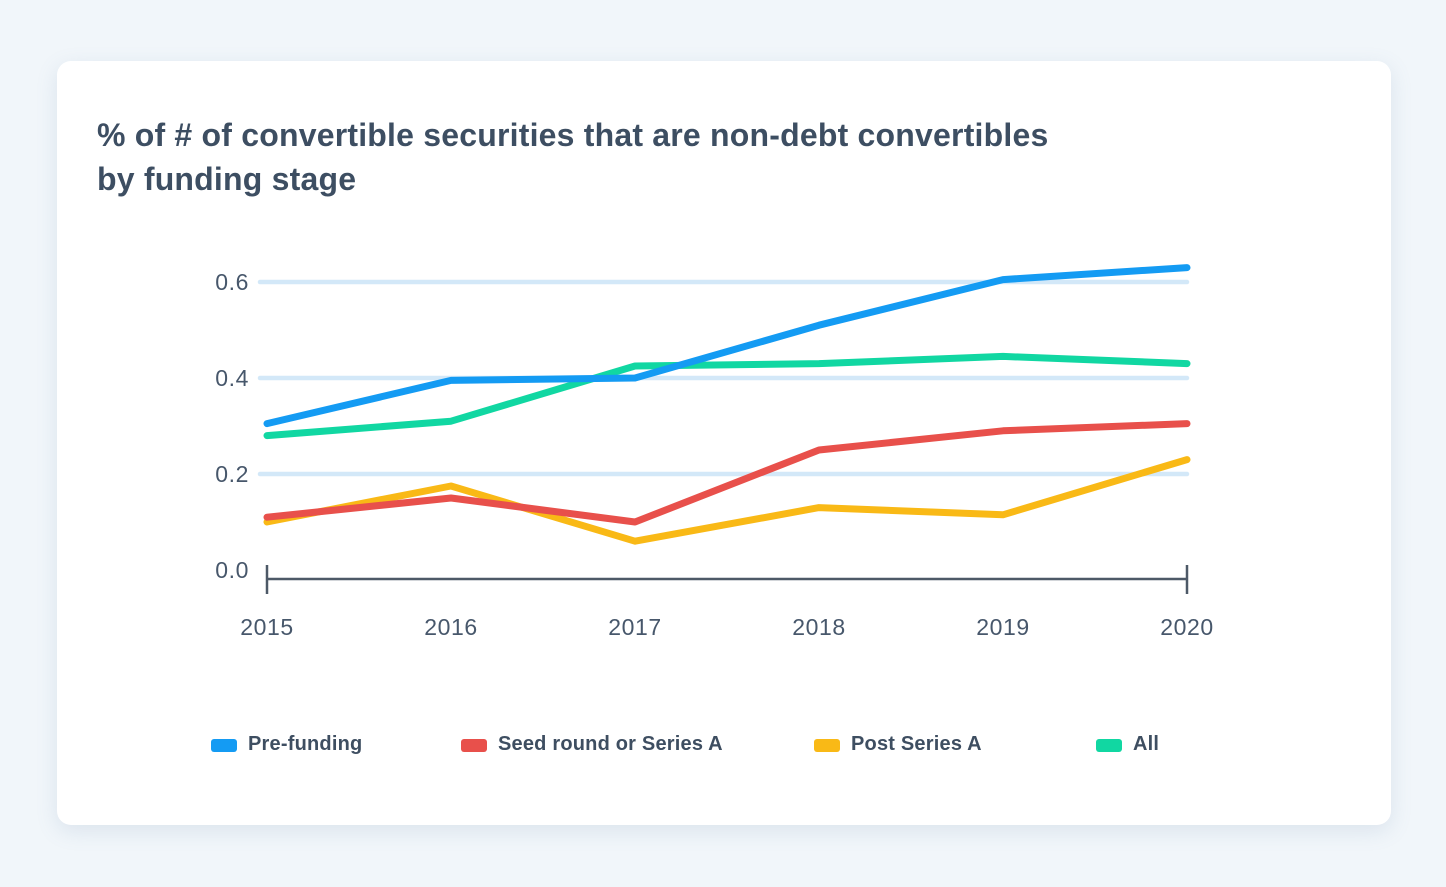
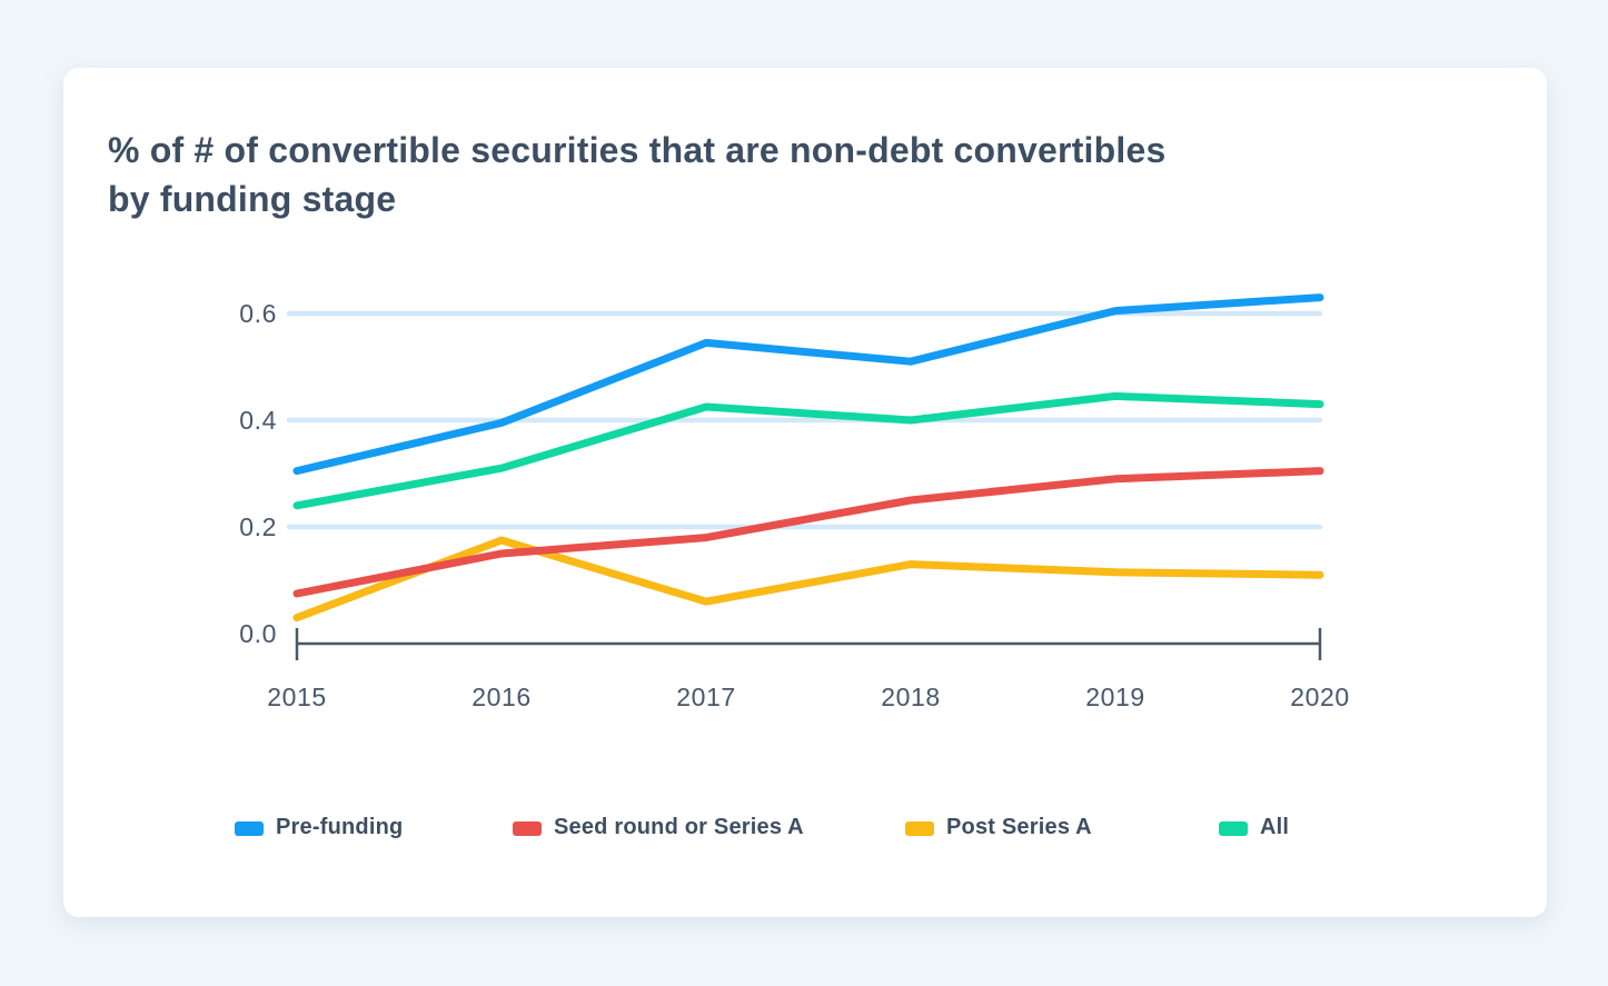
Seed round or Series A/2015: 0.11 -> 0.07
Post Series A/2015: 0.10 -> 0.03
All/2015: 0.28 -> 0.24
Pre-funding/2017: 0.40 -> 0.55
Seed round or Series A/2017: 0.10 -> 0.18
All/2018: 0.43 -> 0.40
Post Series A/2020: 0.23 -> 0.11
